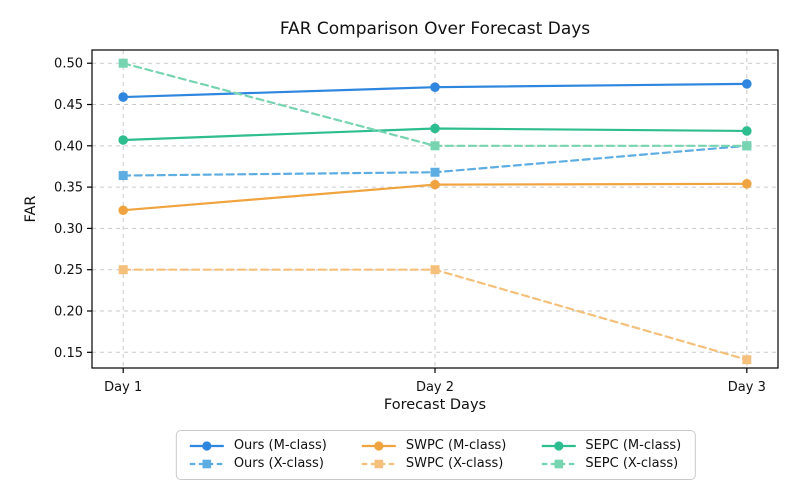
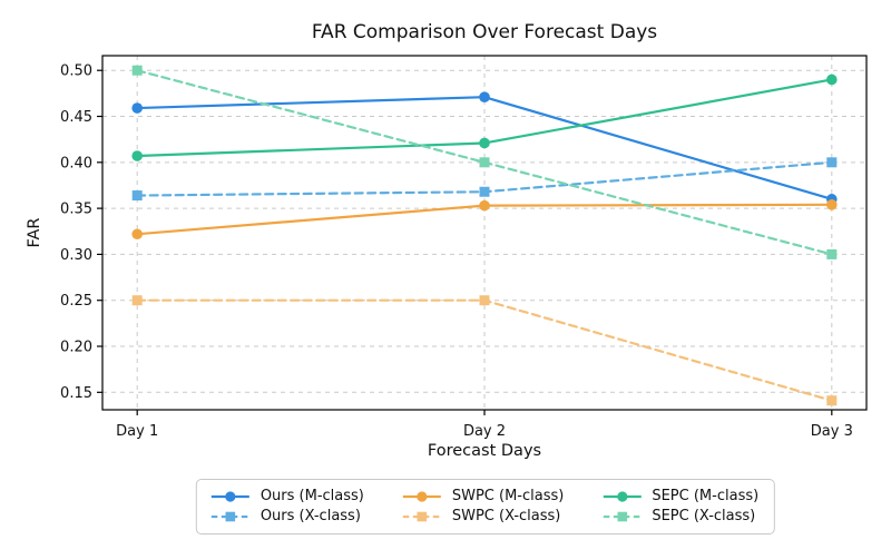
Ours (M-class)/Day 3: 0.47 -> 0.36
SEPC (M-class)/Day 3: 0.42 -> 0.49
SEPC (X-class)/Day 3: 0.4 -> 0.3
